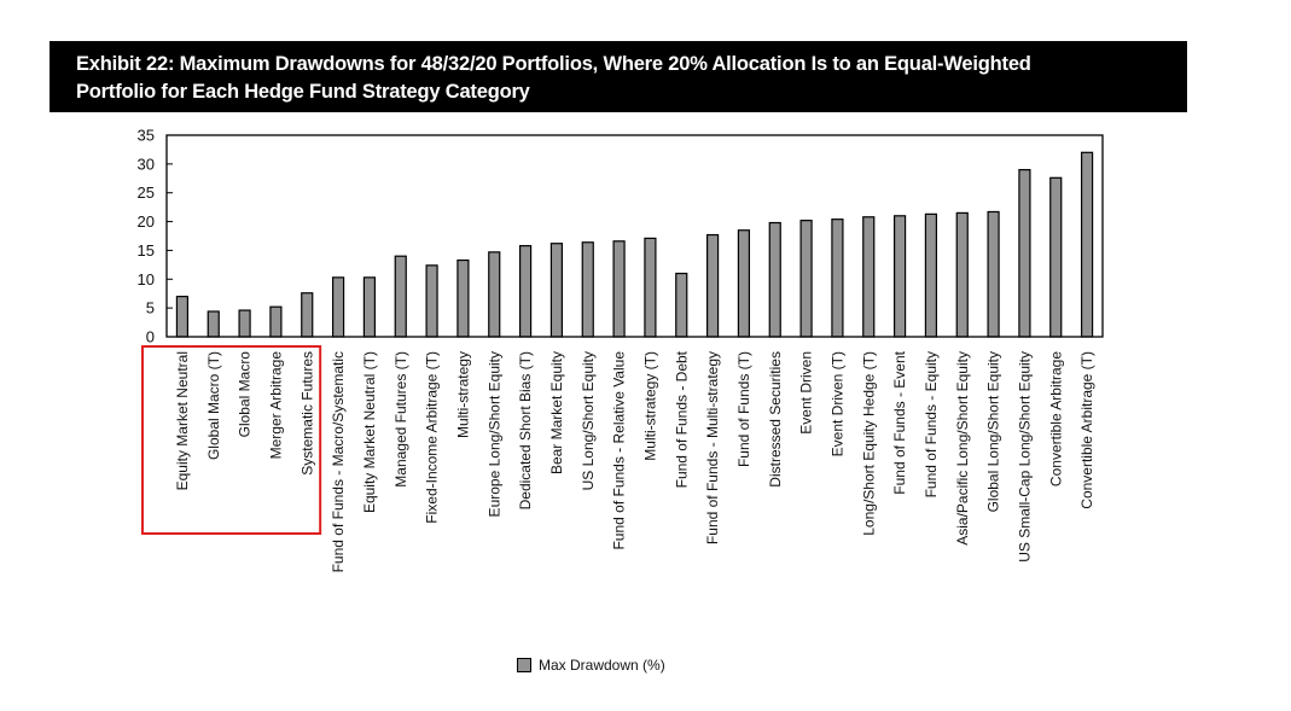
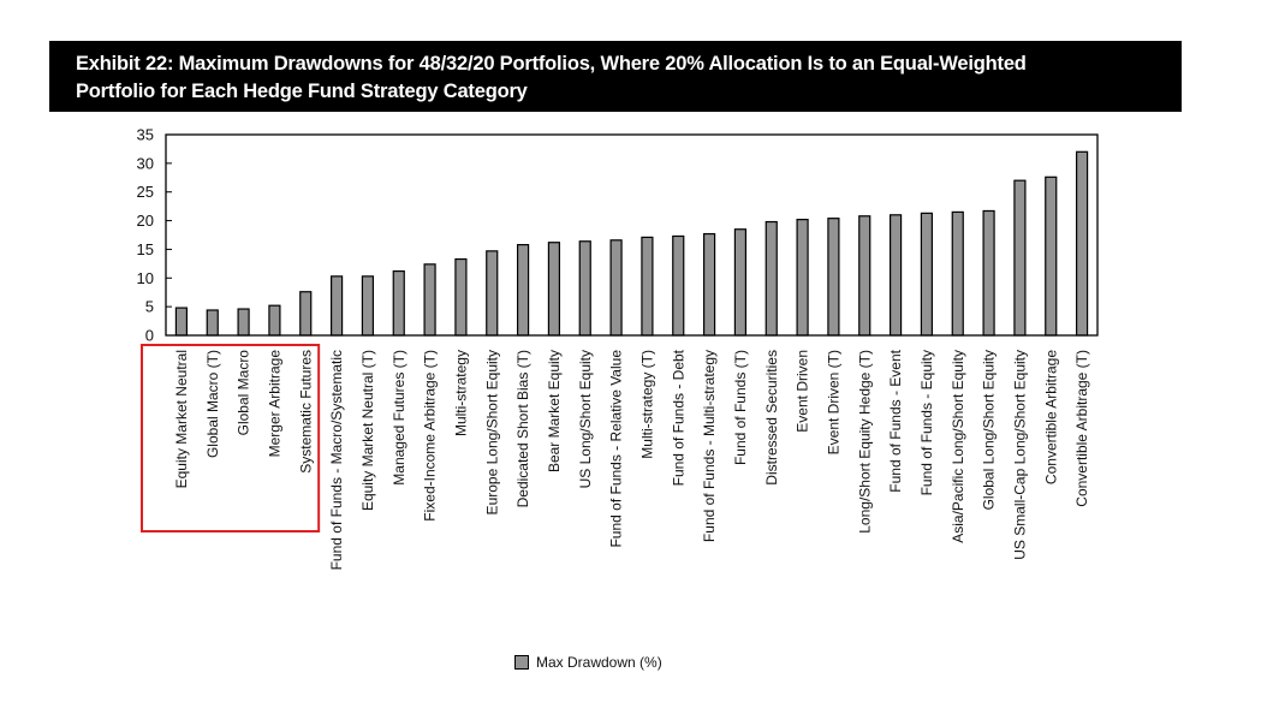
Equity Market Neutral: 7 -> 5
Managed Futures (T): 14 -> 11
Fund of Funds - Debt: 11 -> 17
US Small-Cap Long/Short Equity: 29 -> 27
